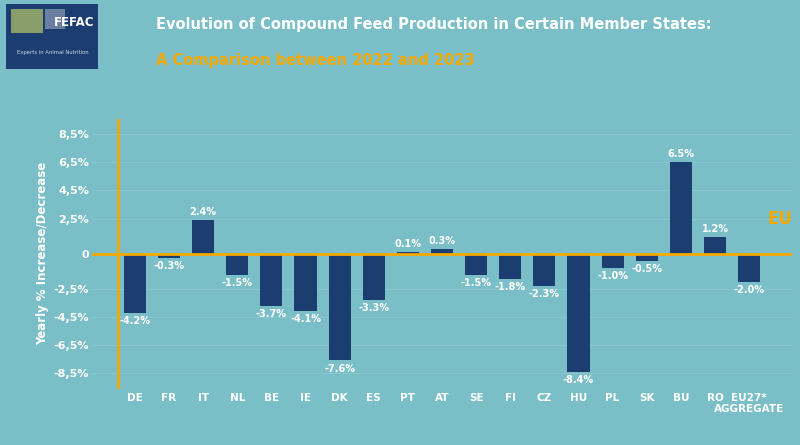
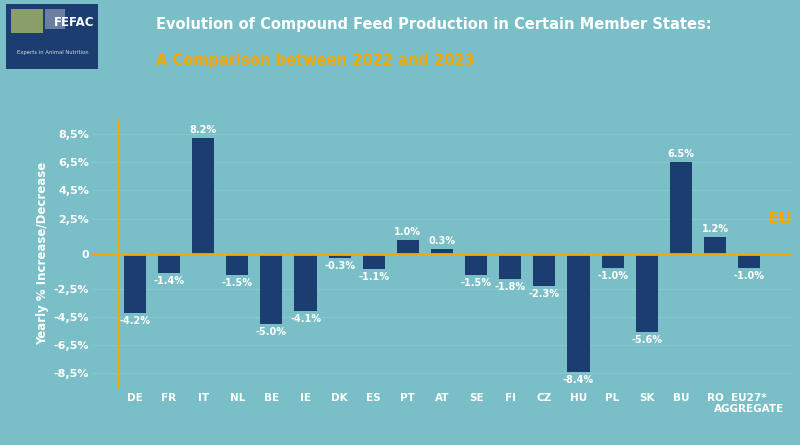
FR: -0.3% -> -1.4%
IT: 2.4% -> 8.2%
BE: -3.7% -> -5.0%
DK: -7.6% -> -0.3%
ES: -3.3% -> -1.1%
PT: 0.1% -> 1.0%
SK: -0.5% -> -5.6%
EU27* AGGREGATE: -2.0% -> -1.0%
